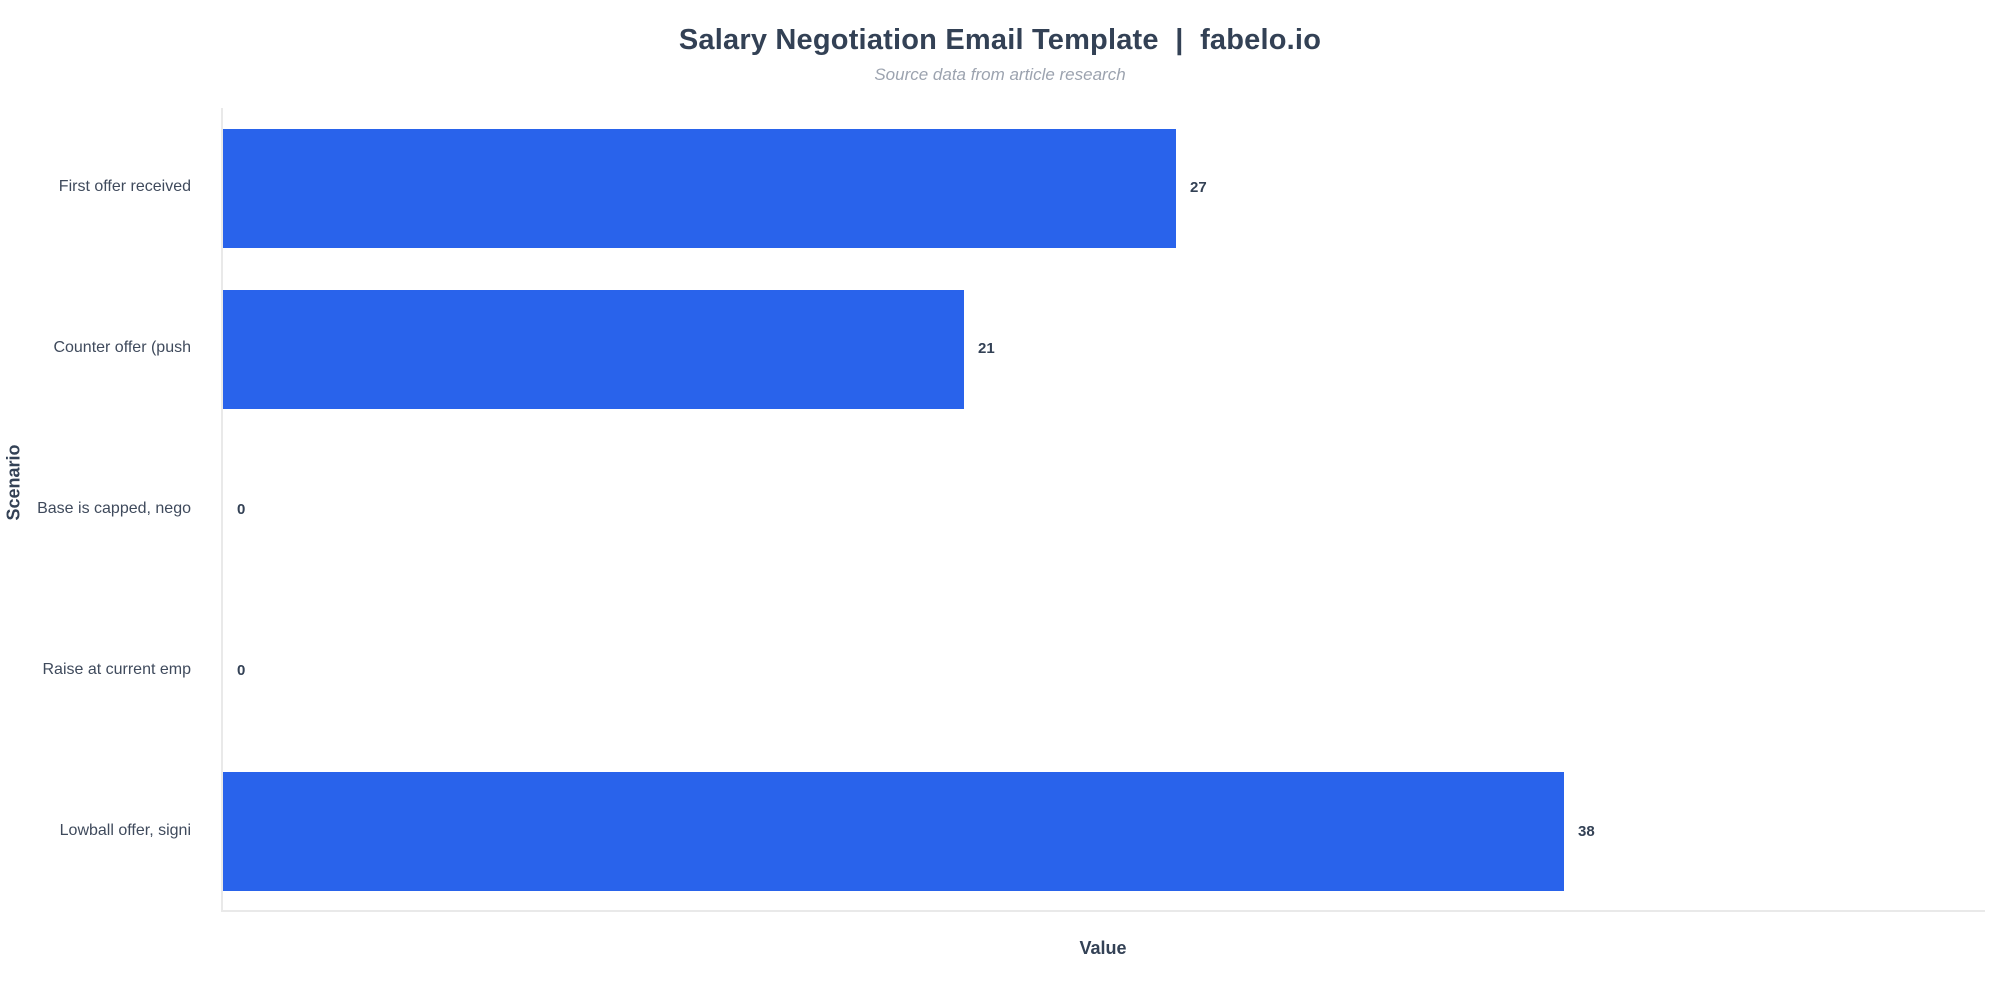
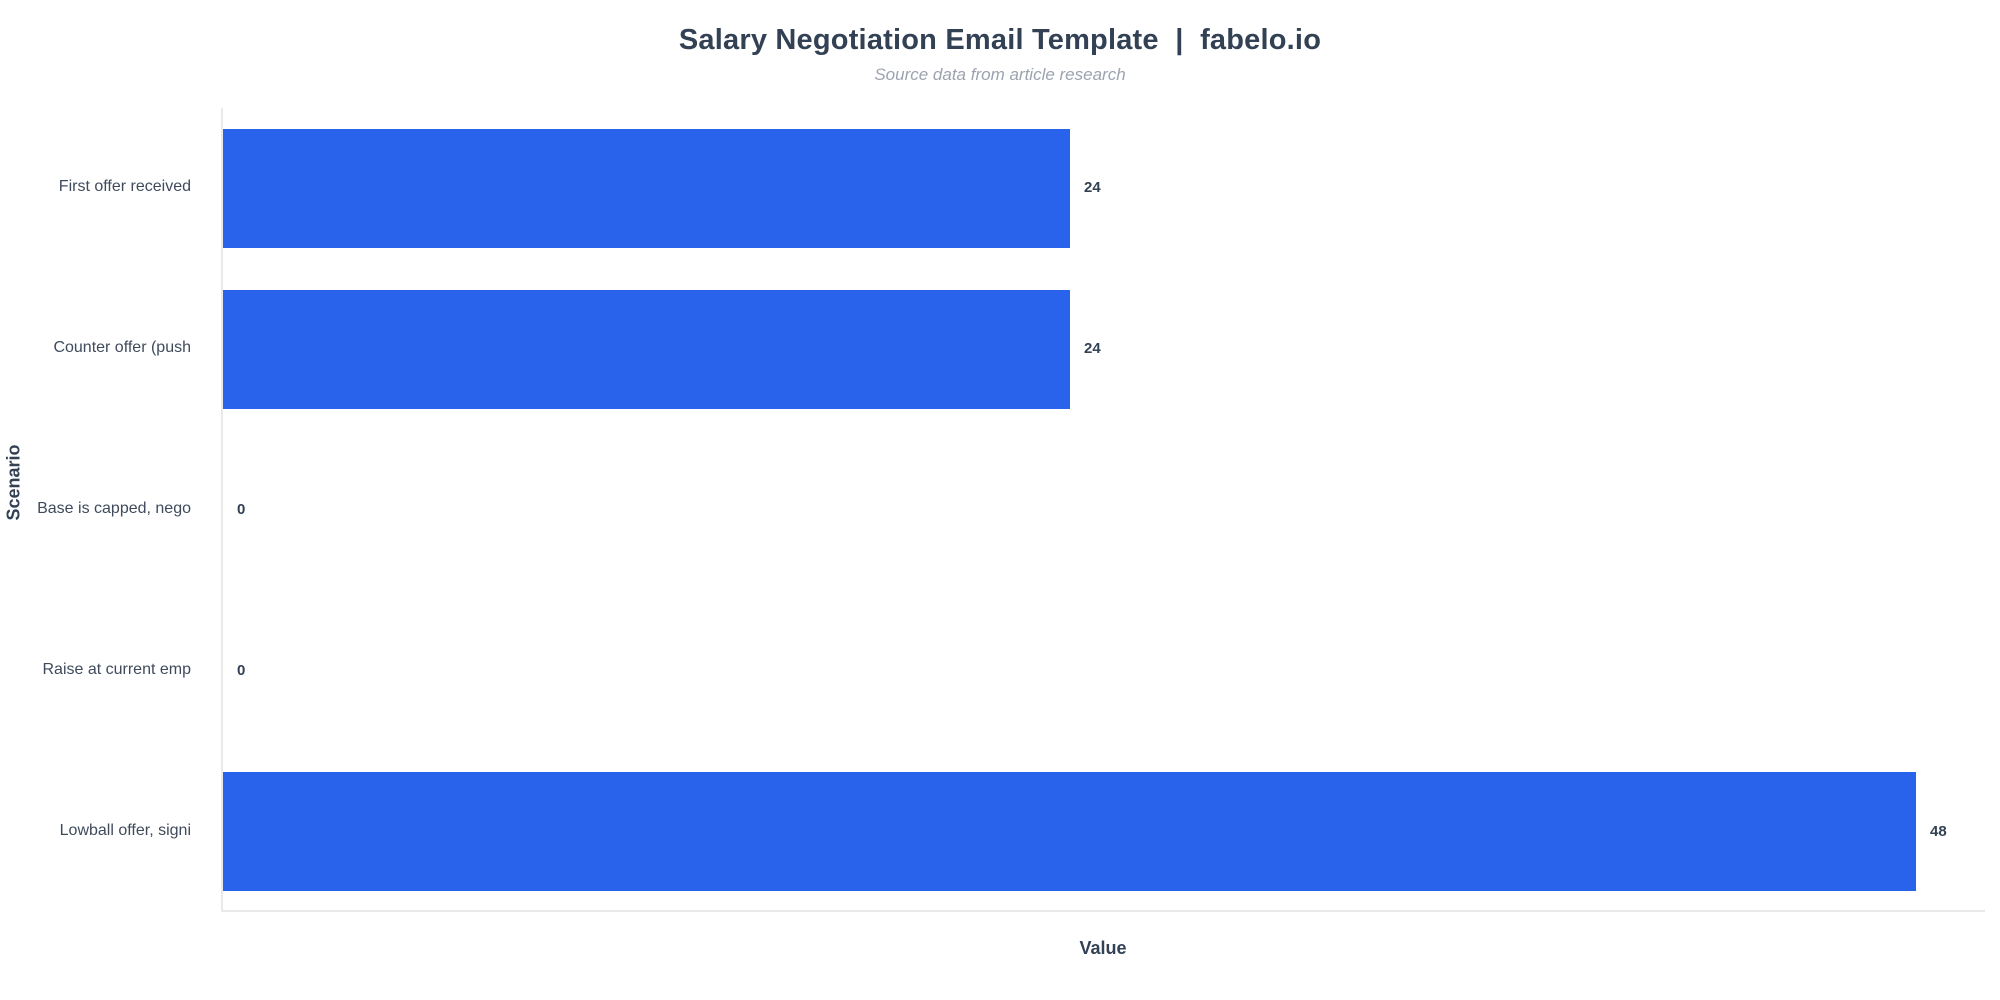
First offer received: 27 -> 24
Counter offer (push: 21 -> 24
Lowball offer, signi: 38 -> 48
